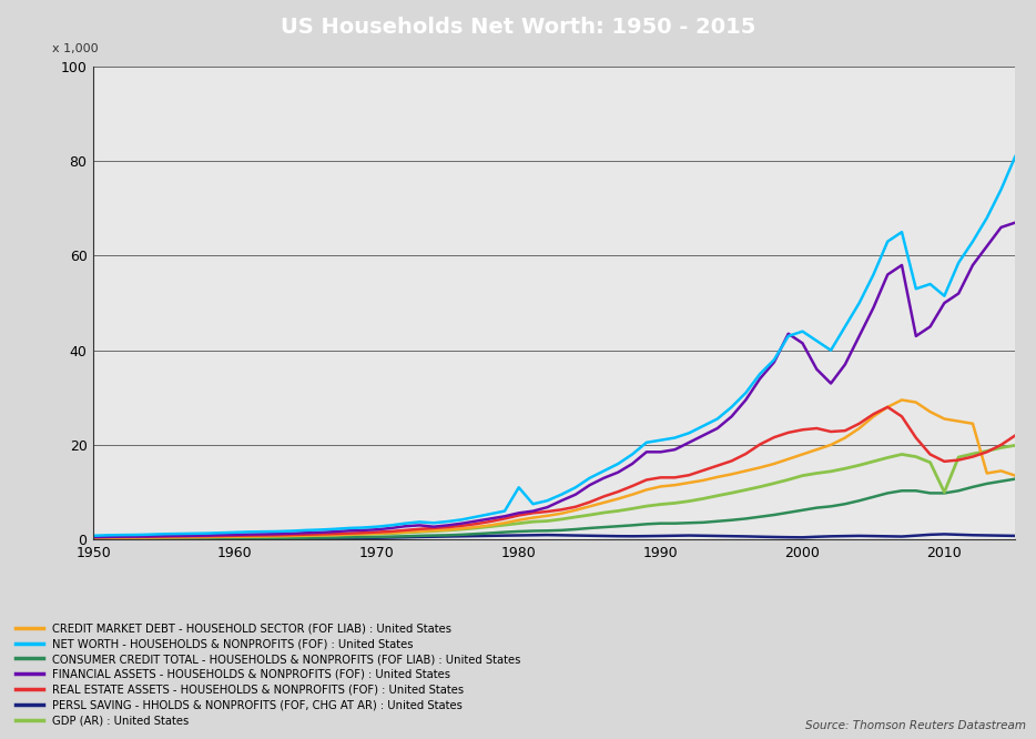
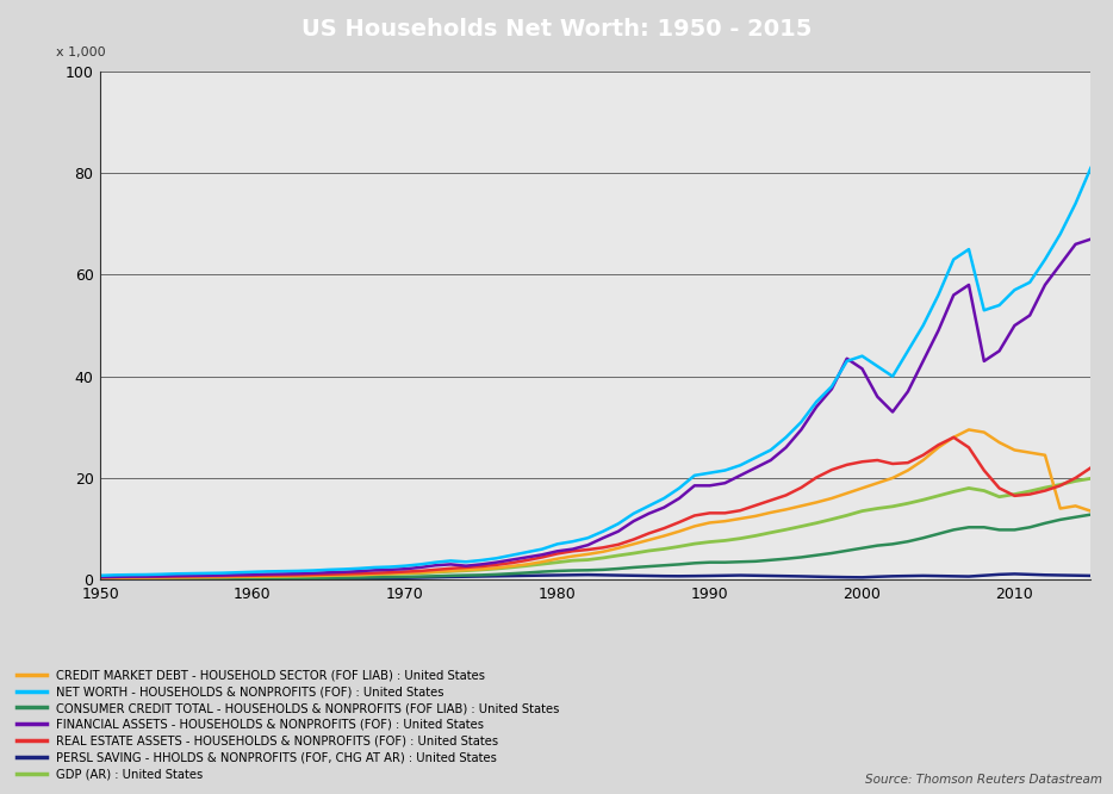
NET WORTH - HOUSEHOLDS & NONPROFITS (FOF) : United States/1980: 11.0 -> 7.0
NET WORTH - HOUSEHOLDS & NONPROFITS (FOF) : United States/2010: 51.5 -> 57.0
GDP (AR) : United States/2010: 10.0 -> 16.8
